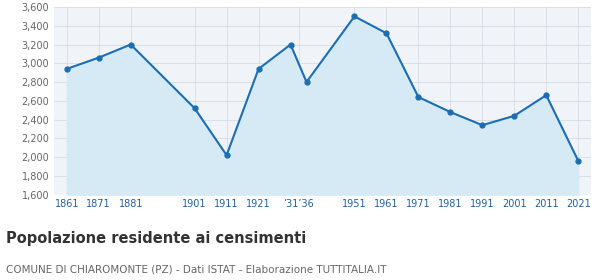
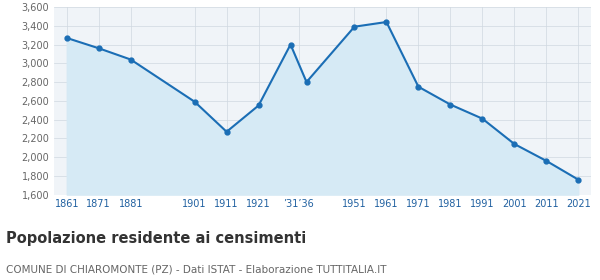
1861: 2,940 -> 3,270
1871: 3,060 -> 3,160
1881: 3,200 -> 3,040
1901: 2,520 -> 2,590
1911: 2,020 -> 2,270
1921: 2,940 -> 2,550
1951: 3,500 -> 3,390
1961: 3,320 -> 3,440
1971: 2,640 -> 2,750
1981: 2,480 -> 2,560
1991: 2,340 -> 2,410
2001: 2,440 -> 2,140
2011: 2,660 -> 1,960
2021: 1,960 -> 1,760
